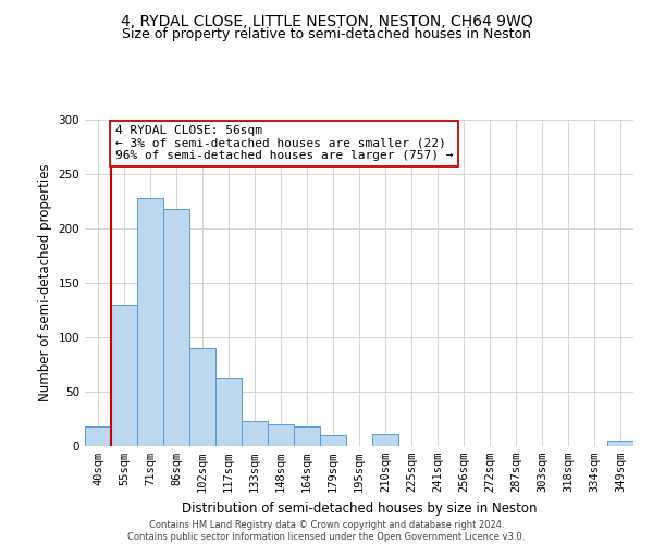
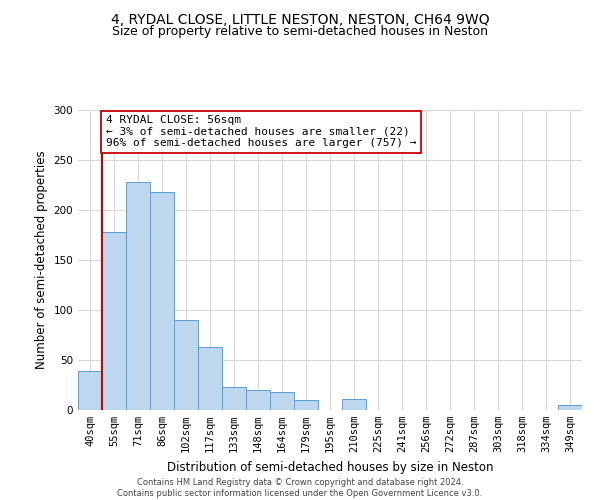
40sqm: 18 -> 39
55sqm: 130 -> 178
